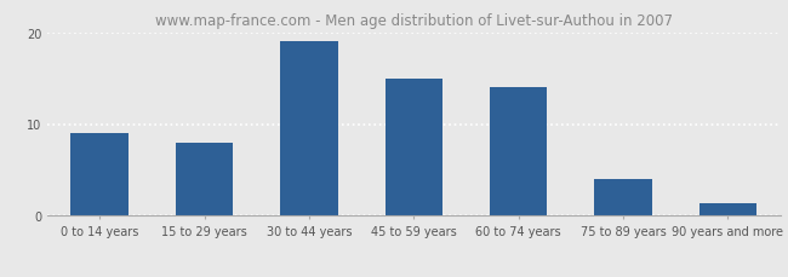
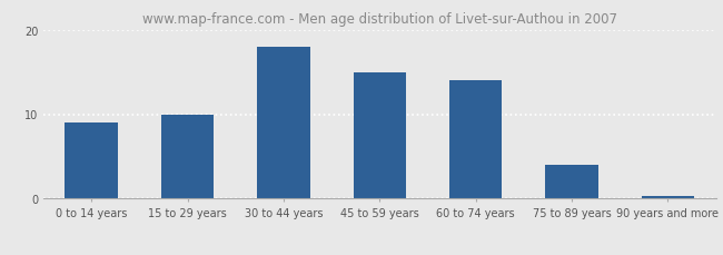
15 to 29 years: 8.0 -> 10.0
30 to 44 years: 19.0 -> 18.0
90 years and more: 1.4 -> 0.3
